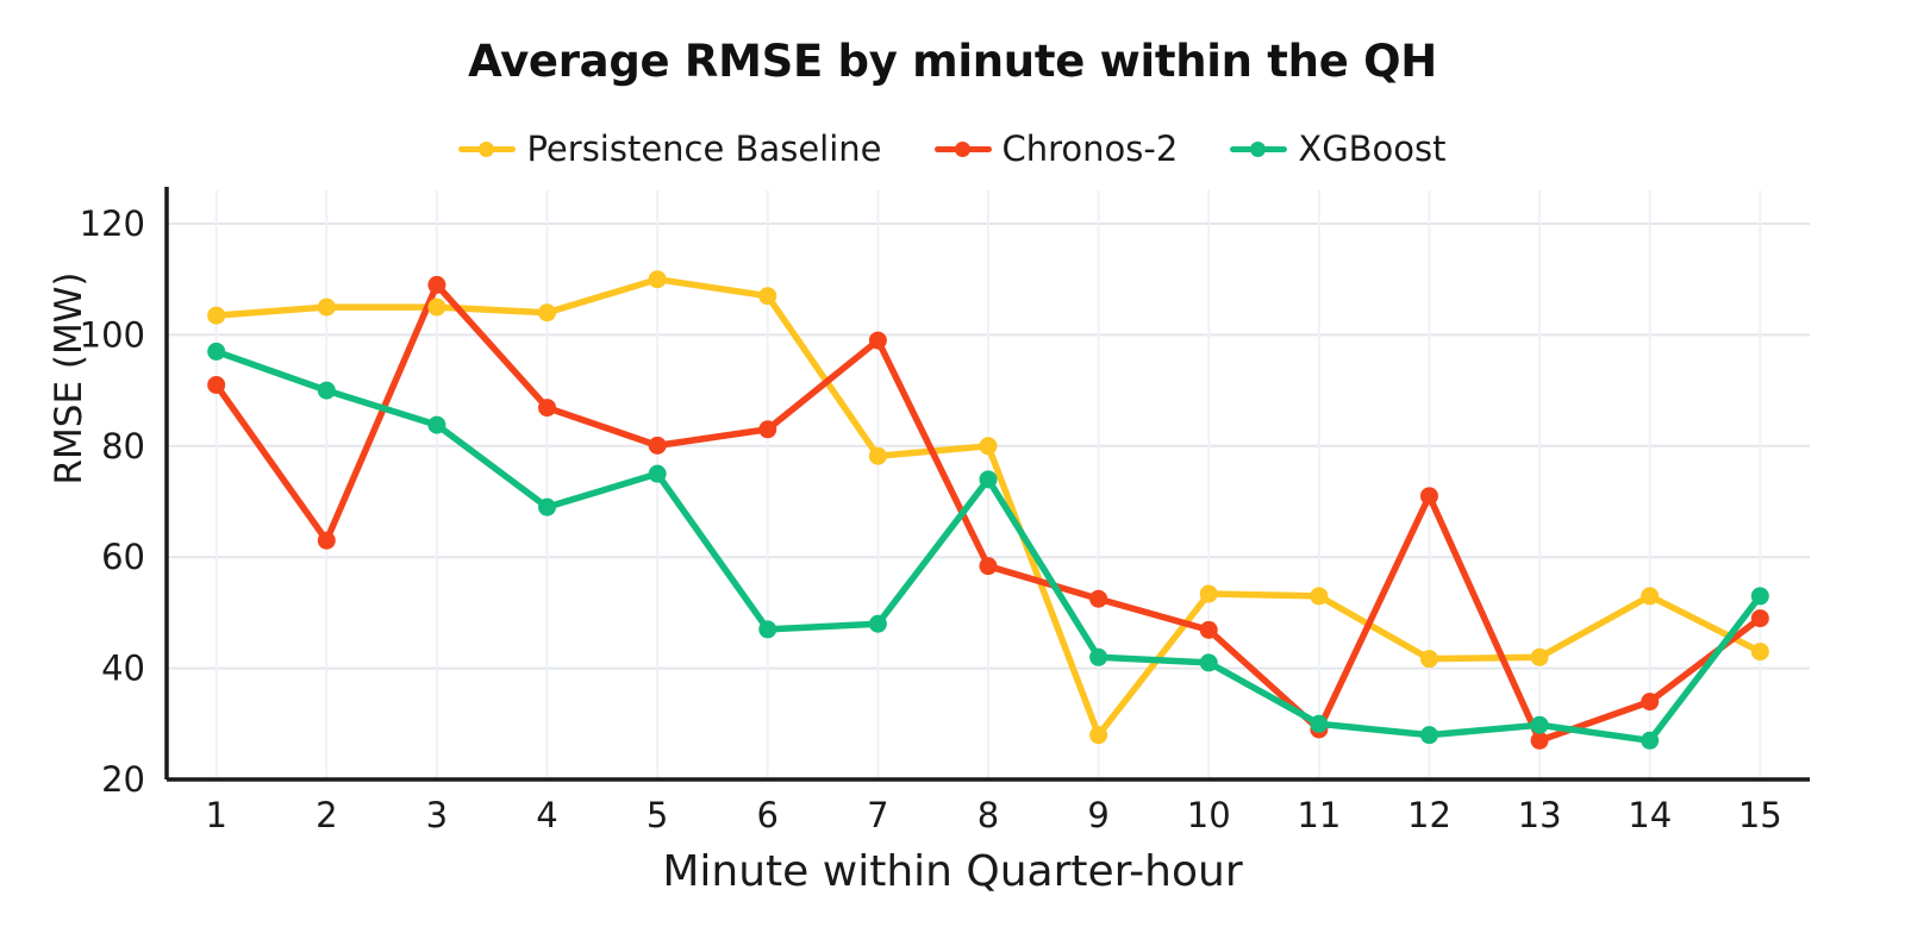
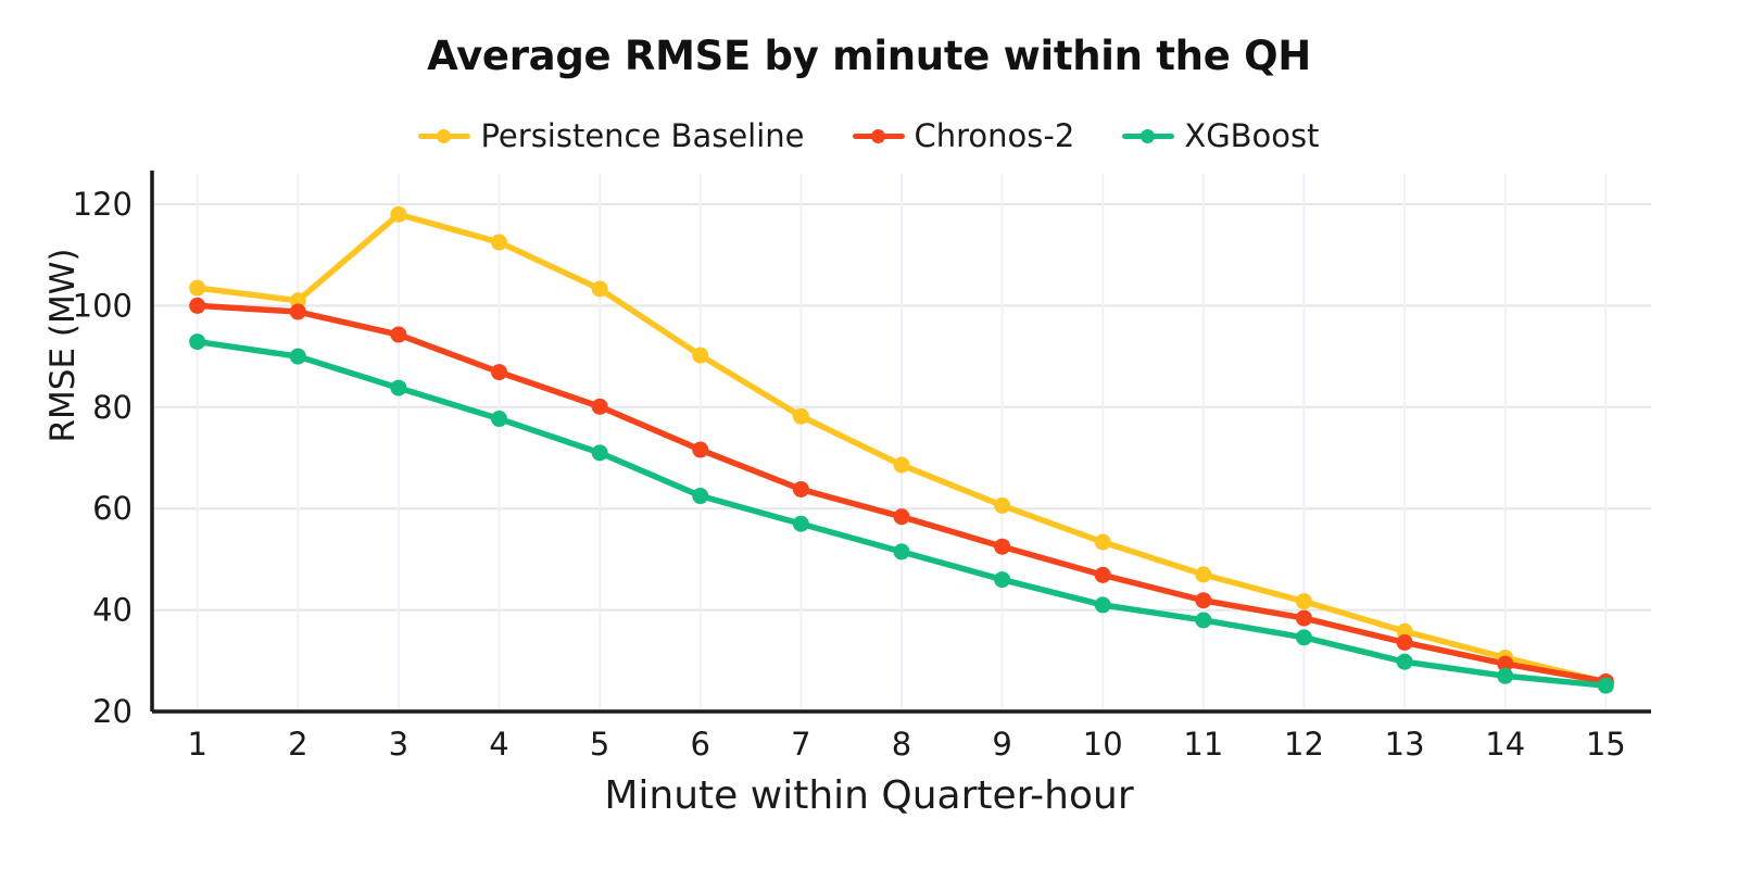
Chronos-2/1: 91 -> 100
XGBoost/1: 97 -> 93
Persistence Baseline/2: 105 -> 101
Chronos-2/2: 63 -> 99
Persistence Baseline/3: 105 -> 118
Chronos-2/3: 109 -> 94
Persistence Baseline/4: 104 -> 112
XGBoost/4: 69 -> 78
Persistence Baseline/5: 110 -> 103
XGBoost/5: 75 -> 71
Persistence Baseline/6: 107 -> 90
Chronos-2/6: 83 -> 72
XGBoost/6: 47 -> 62
Chronos-2/7: 99 -> 64
XGBoost/7: 48 -> 57
Persistence Baseline/8: 80 -> 69
XGBoost/8: 74 -> 52
Persistence Baseline/9: 28 -> 61
XGBoost/9: 42 -> 46
Persistence Baseline/11: 53 -> 47
Chronos-2/11: 29 -> 42
XGBoost/11: 30 -> 38
Chronos-2/12: 71 -> 38
XGBoost/12: 28 -> 35
Persistence Baseline/13: 42 -> 36
Chronos-2/13: 27 -> 34
Persistence Baseline/14: 53 -> 31
Chronos-2/14: 34 -> 29
Persistence Baseline/15: 43 -> 26
Chronos-2/15: 49 -> 26
XGBoost/15: 53 -> 25
